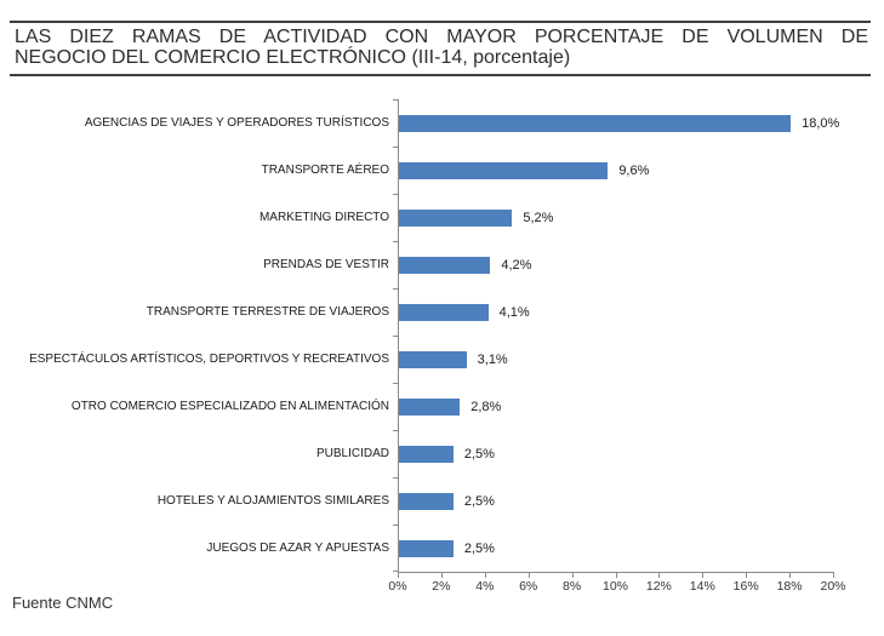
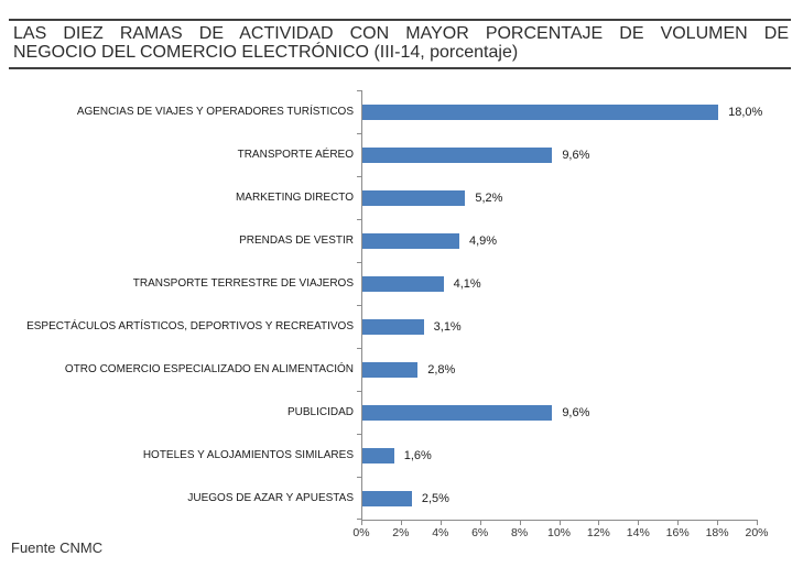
PRENDAS DE VESTIR: 4,2% -> 4,9%
PUBLICIDAD: 2,5% -> 9,6%
HOTELES Y ALOJAMIENTOS SIMILARES: 2,5% -> 1,6%
